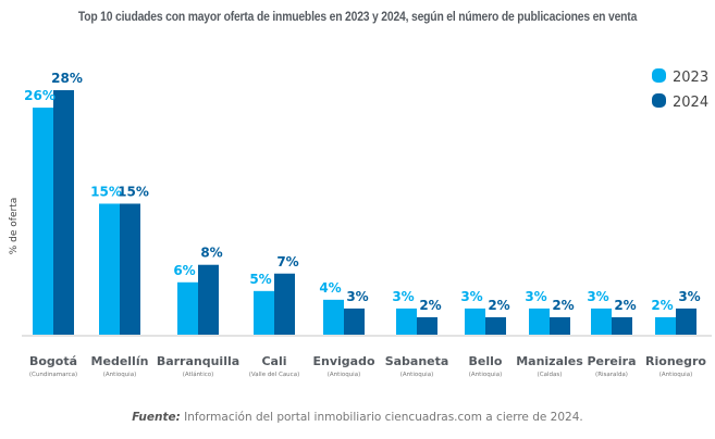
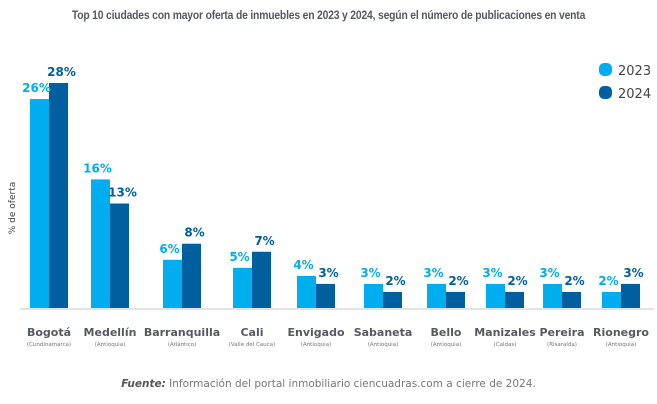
2023/Medellín: 15% -> 16%
2024/Medellín: 15% -> 13%
